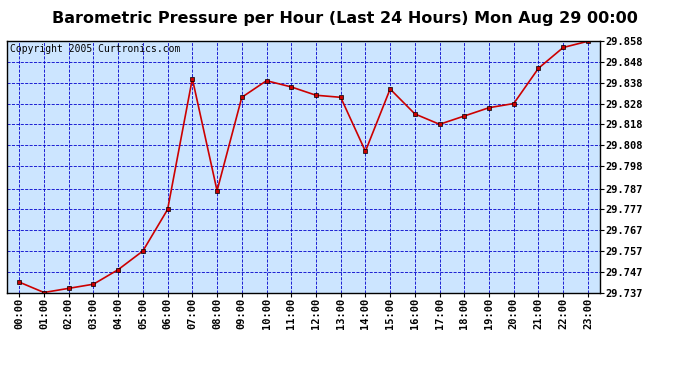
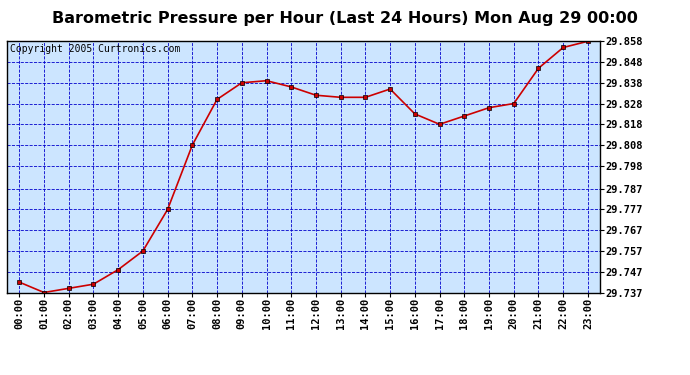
07:00: 29.840 -> 29.808
08:00: 29.786 -> 29.830
09:00: 29.831 -> 29.838
14:00: 29.805 -> 29.831
